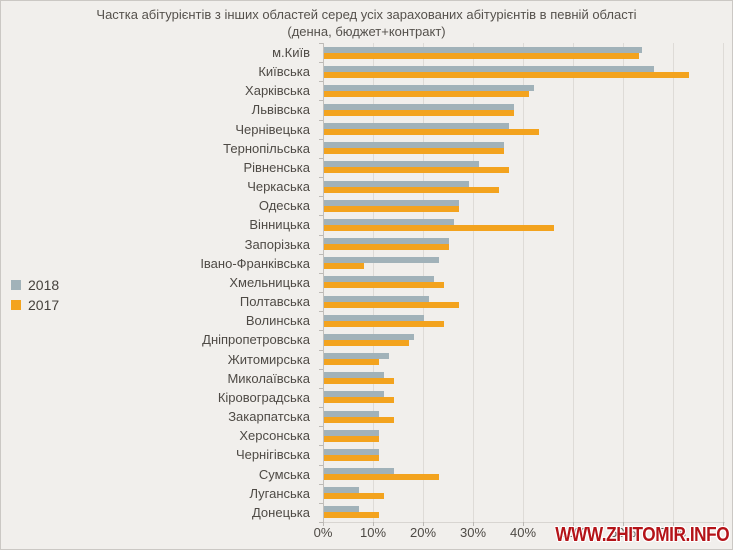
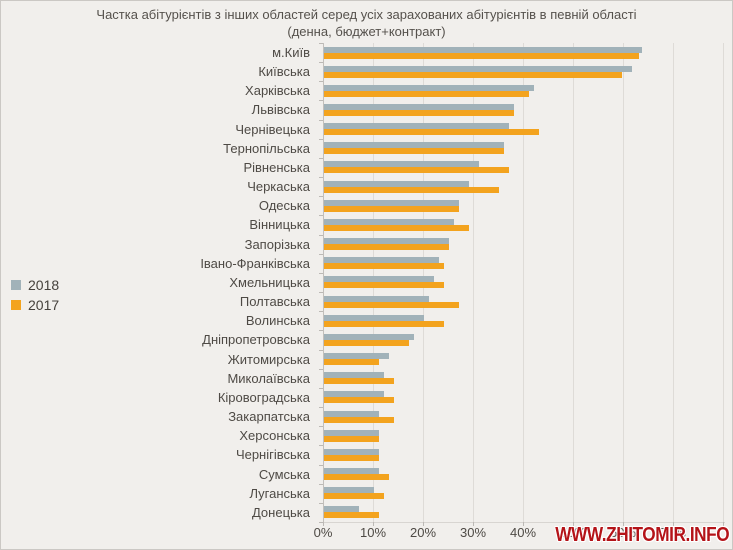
2018/Київська: 66% -> 62%
2017/Київська: 73% -> 60%
2017/Вінницька: 46% -> 29%
2017/Івано-Франківська: 8% -> 24%
2018/Сумська: 14% -> 11%
2017/Сумська: 23% -> 13%
2018/Луганська: 7% -> 10%
